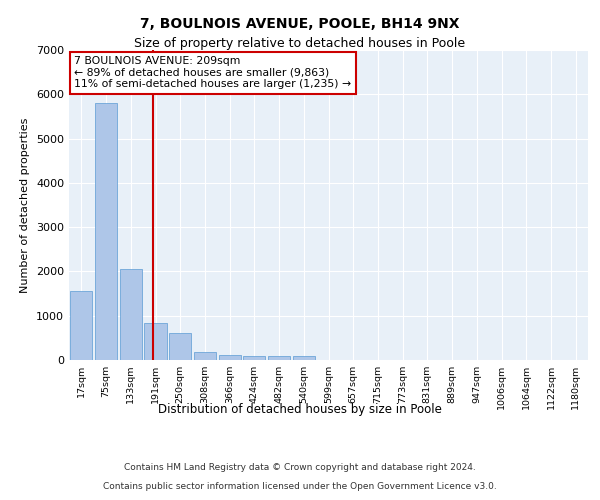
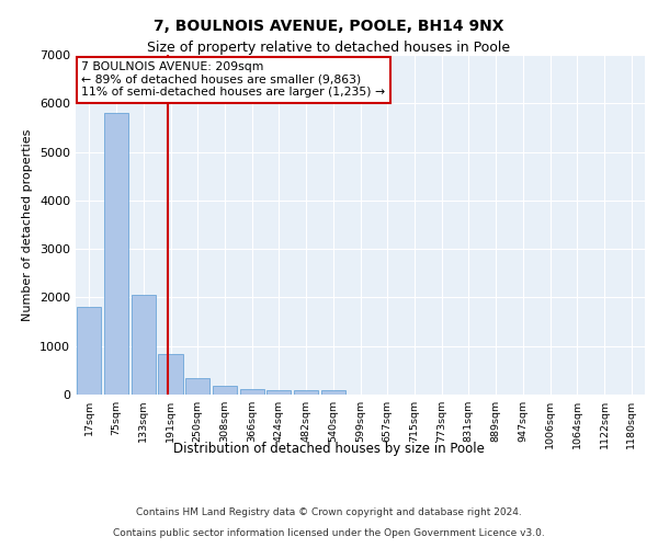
17sqm: 1550 -> 1800
250sqm: 600 -> 340
